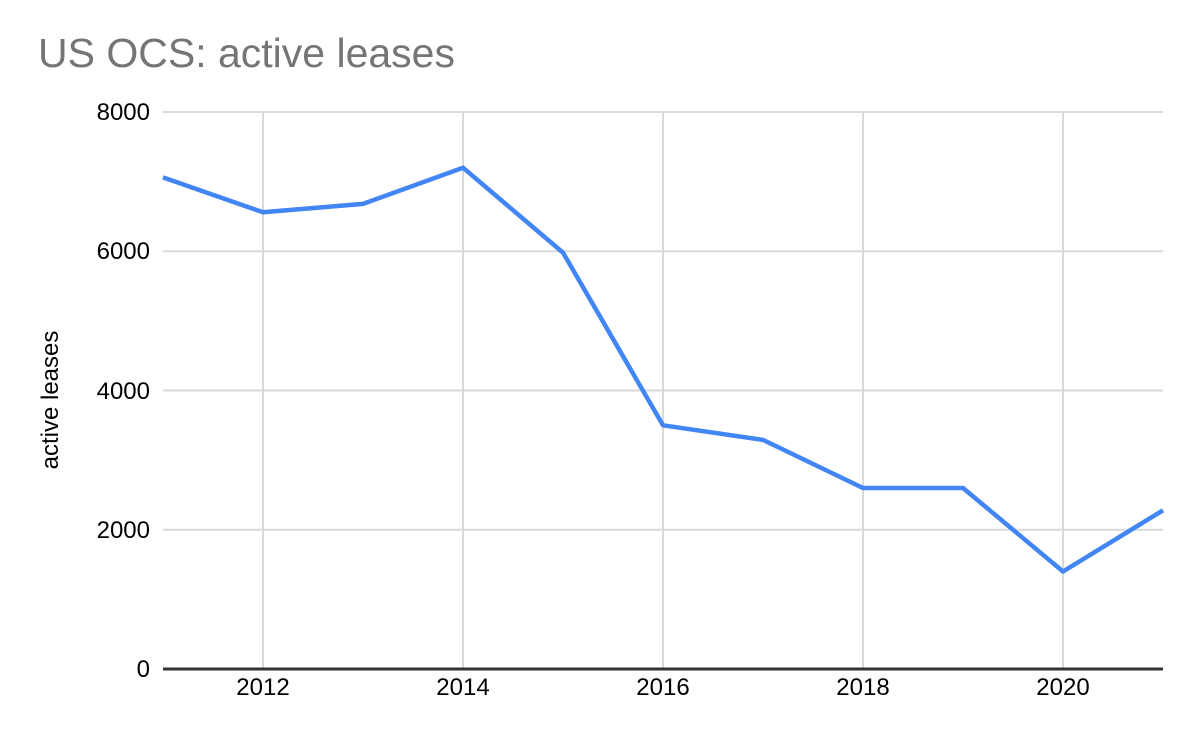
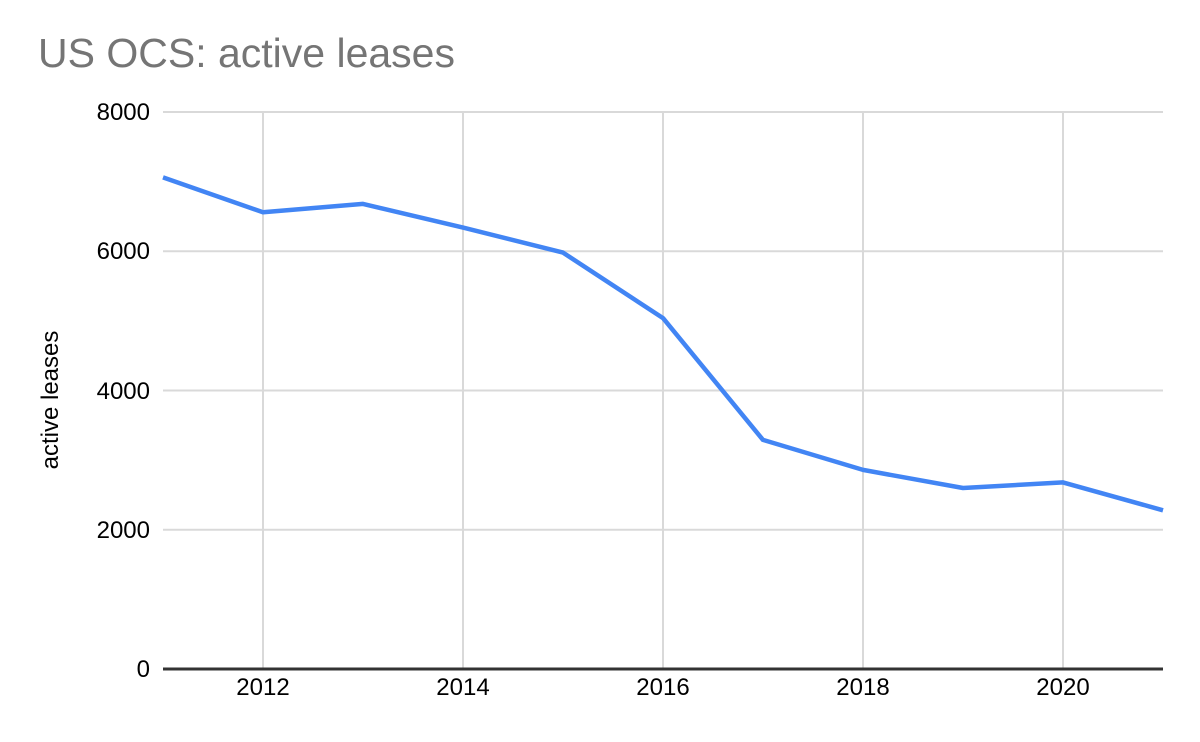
2014: 7200 -> 6300
2016: 3500 -> 5000
2018: 2600 -> 2900
2020: 1400 -> 2700
